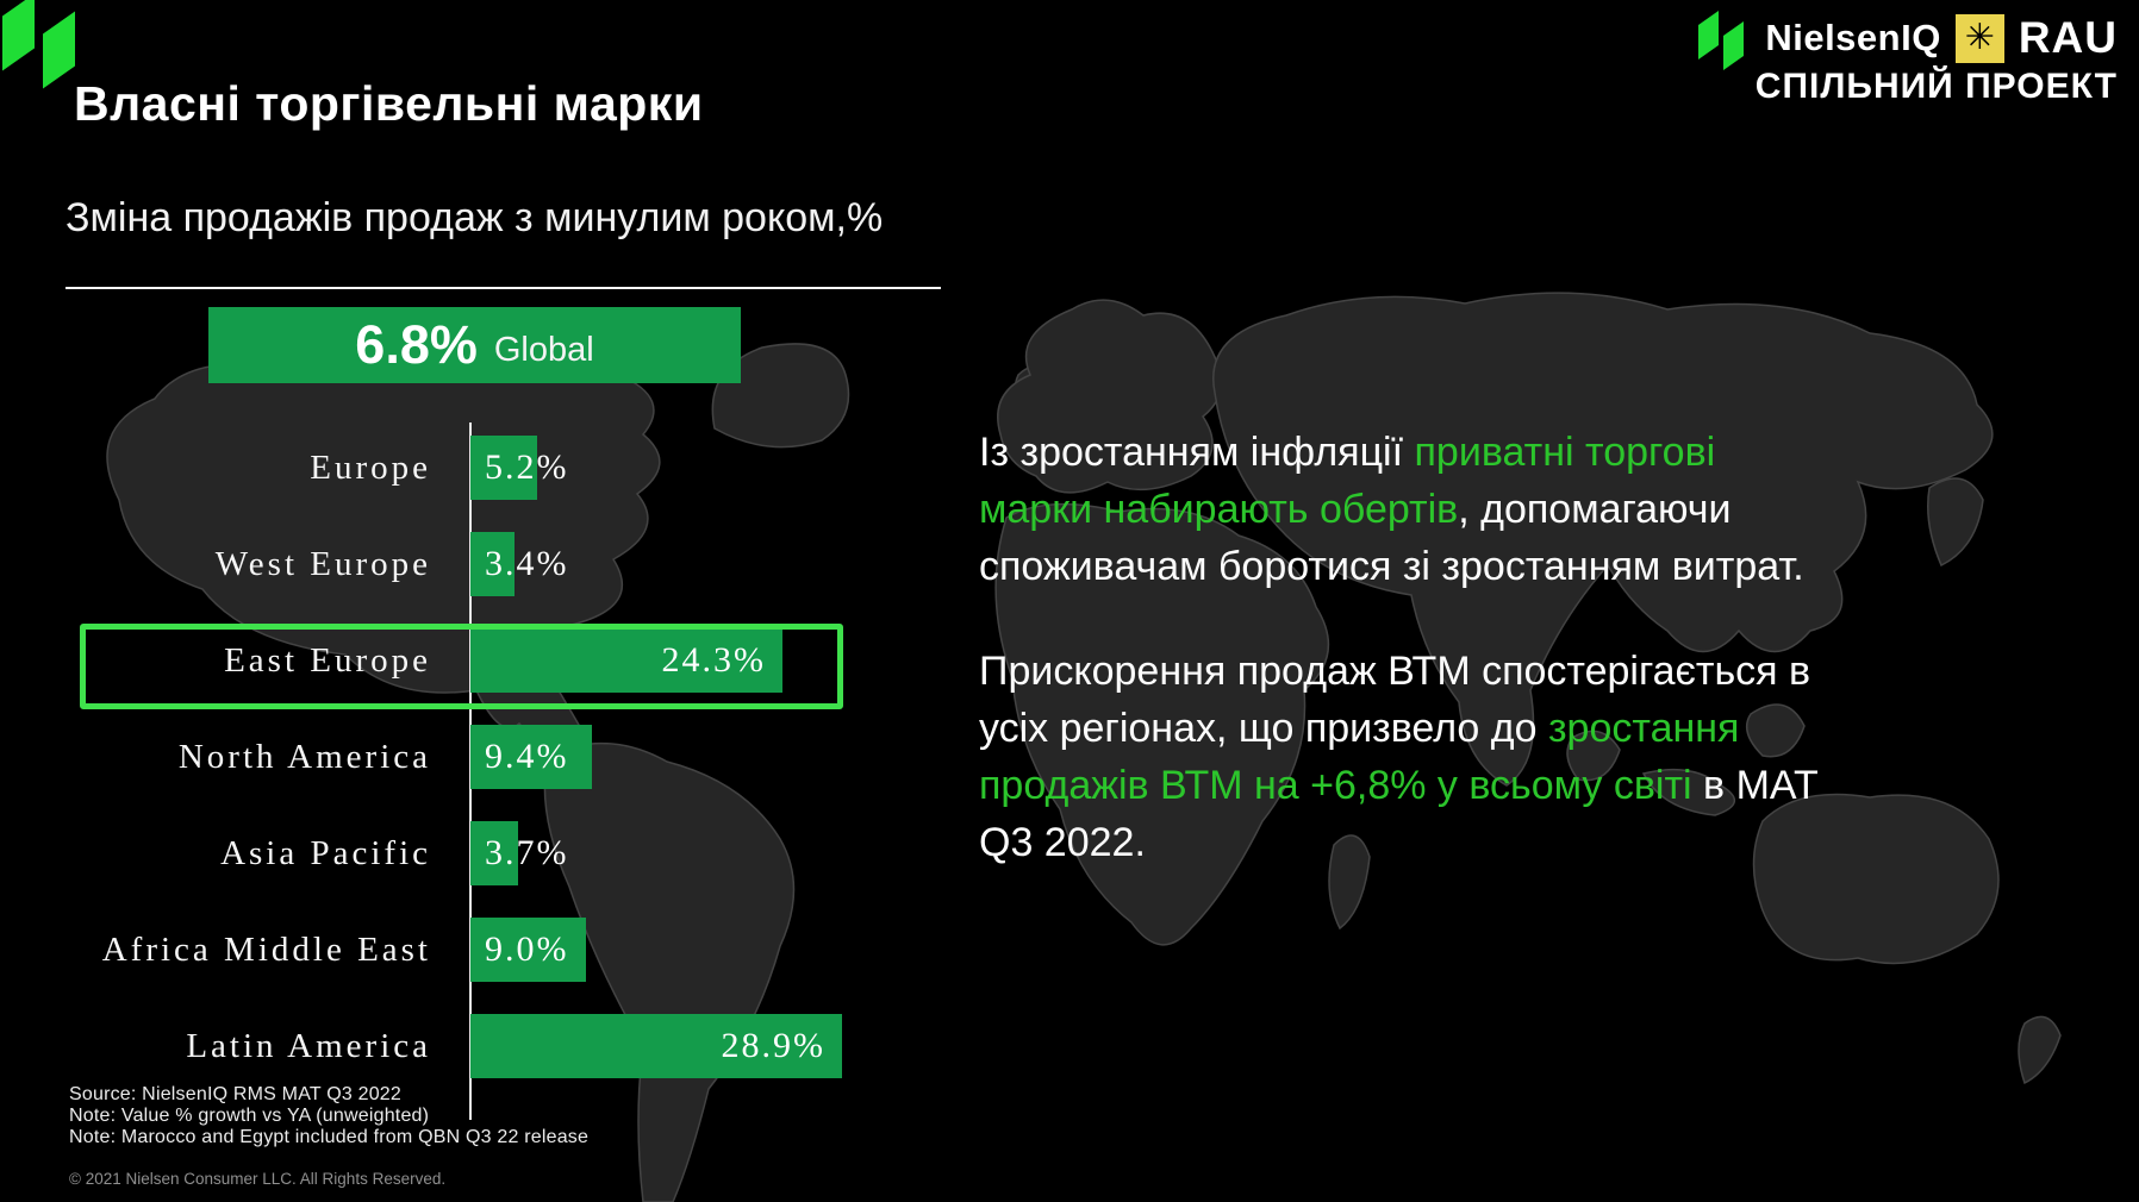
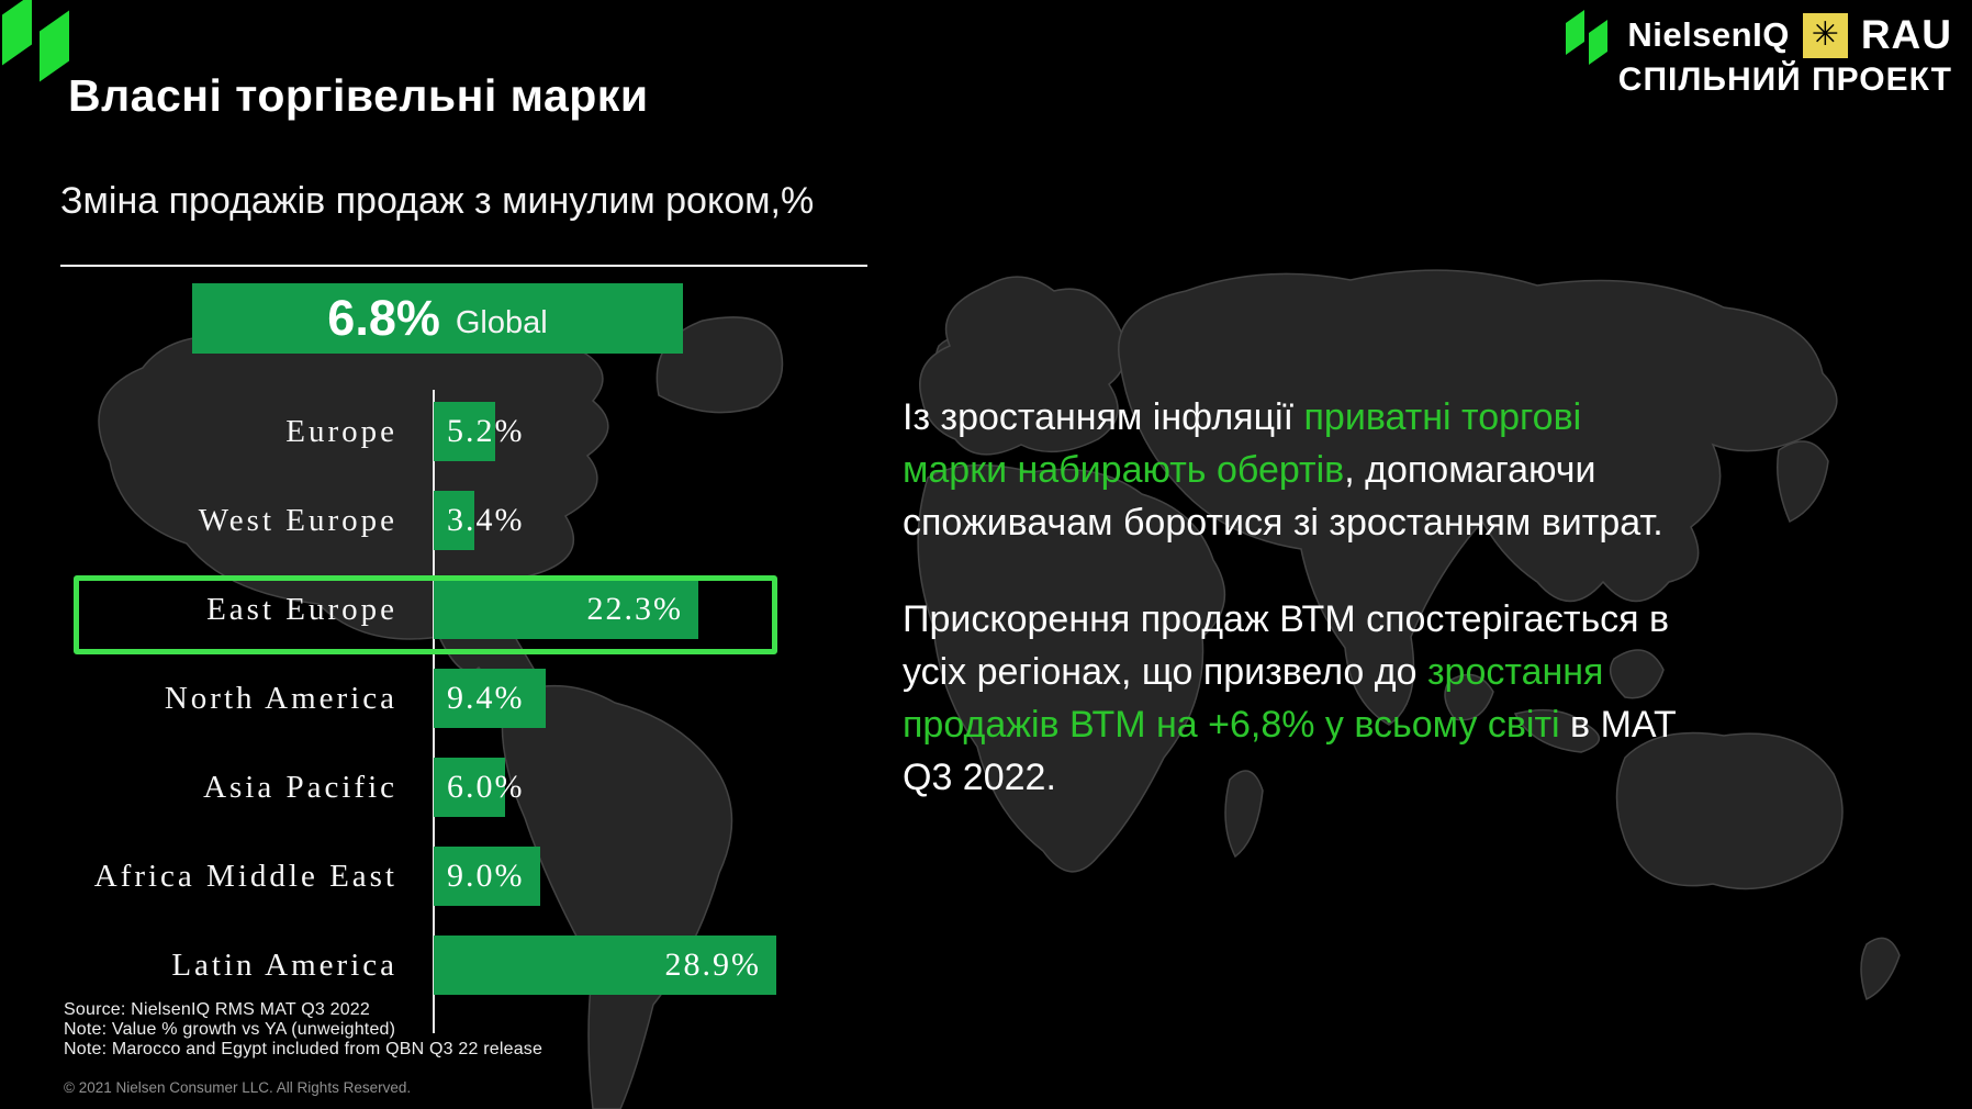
East Europe: 24.3% -> 22.3%
Asia Pacific: 3.7% -> 6.0%
